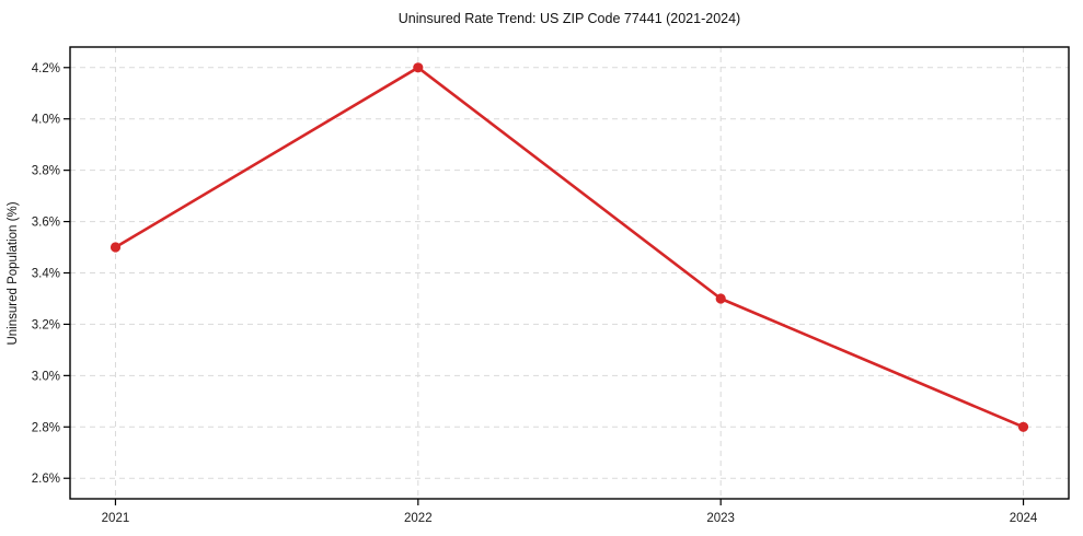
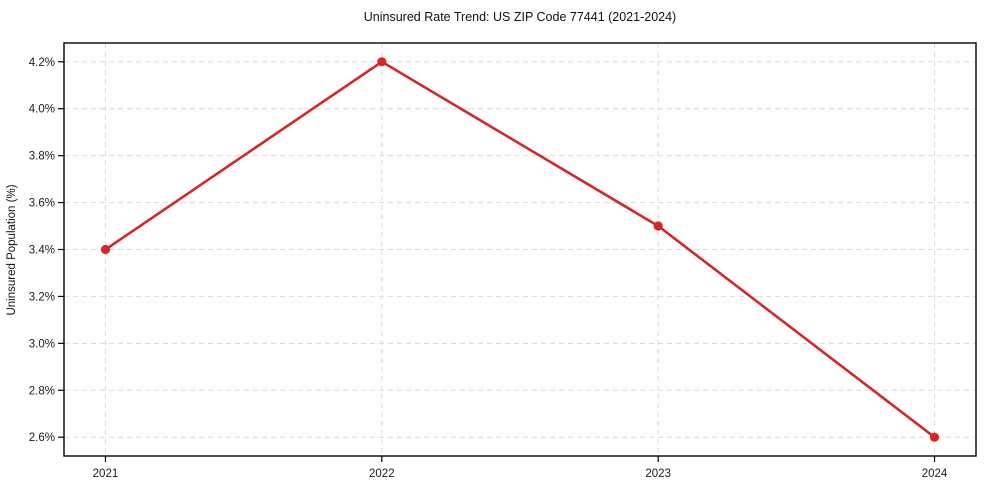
2021: 3.5% -> 3.4%
2023: 3.3% -> 3.5%
2024: 2.8% -> 2.6%
